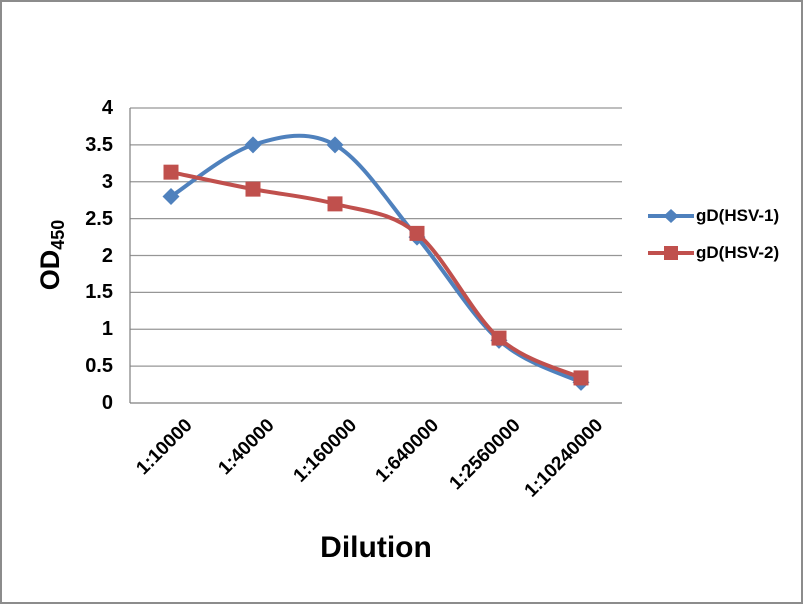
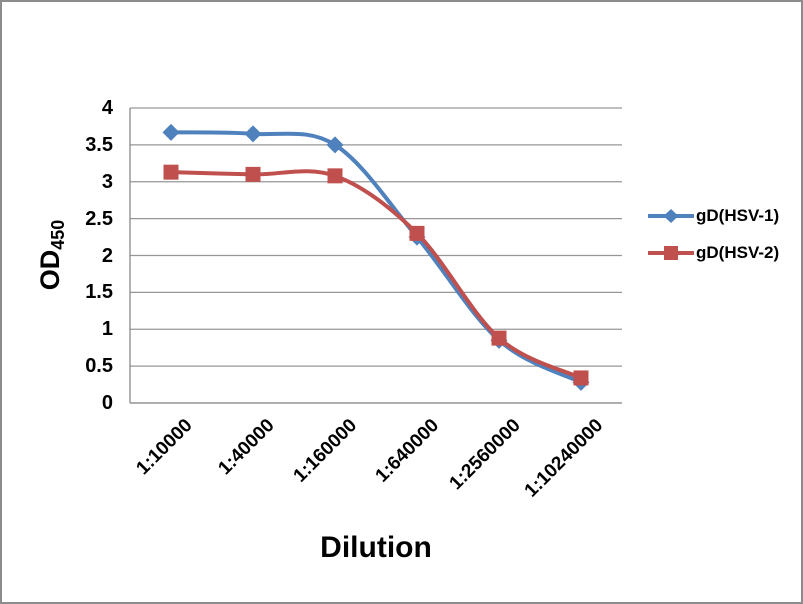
gD(HSV-1)/1:10000: 2.8 -> 3.7
gD(HSV-1)/1:40000: 3.5 -> 3.6
gD(HSV-2)/1:40000: 2.9 -> 3.1
gD(HSV-2)/1:160000: 2.7 -> 3.1
